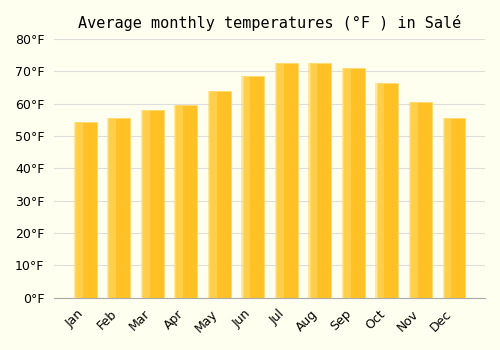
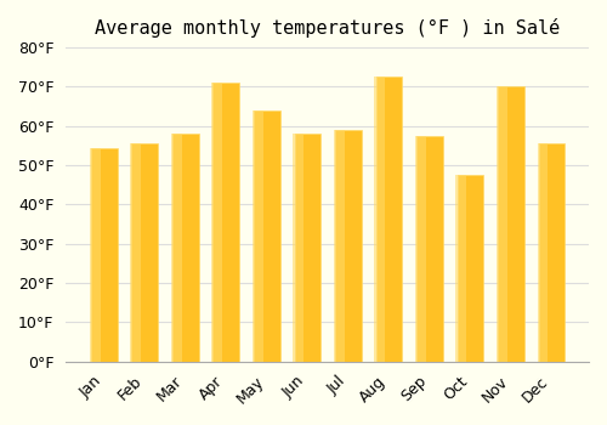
Apr: 59.5°F -> 71.0°F
Jun: 68.5°F -> 58.0°F
Jul: 72.5°F -> 59.0°F
Sep: 71.0°F -> 57.5°F
Oct: 66.5°F -> 47.5°F
Nov: 60.5°F -> 70.0°F
